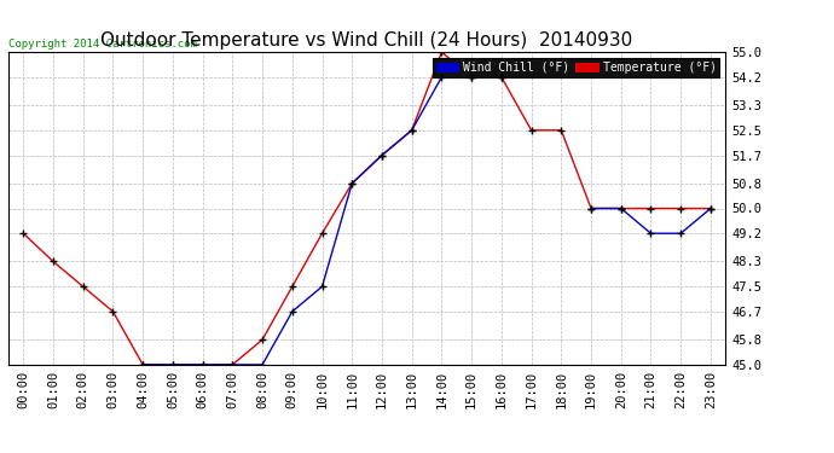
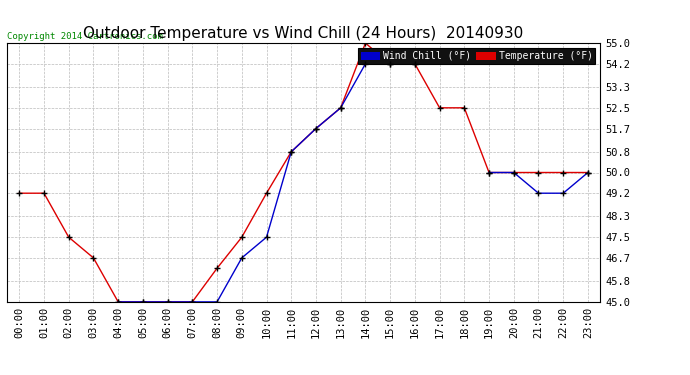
Temperature (°F)/01:00: 48.3 -> 49.2
Temperature (°F)/08:00: 45.8 -> 46.3
